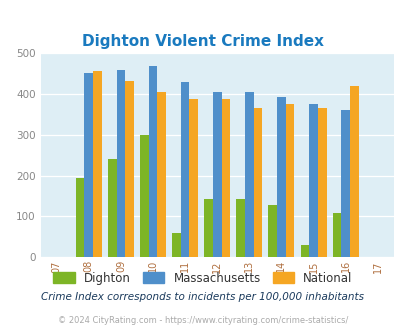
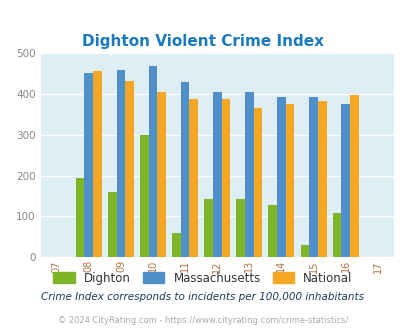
Dighton/09: 240 -> 160
Massachusetts/15: 375 -> 392
National/15: 365 -> 383
Massachusetts/16: 360 -> 375
National/16: 420 -> 396
